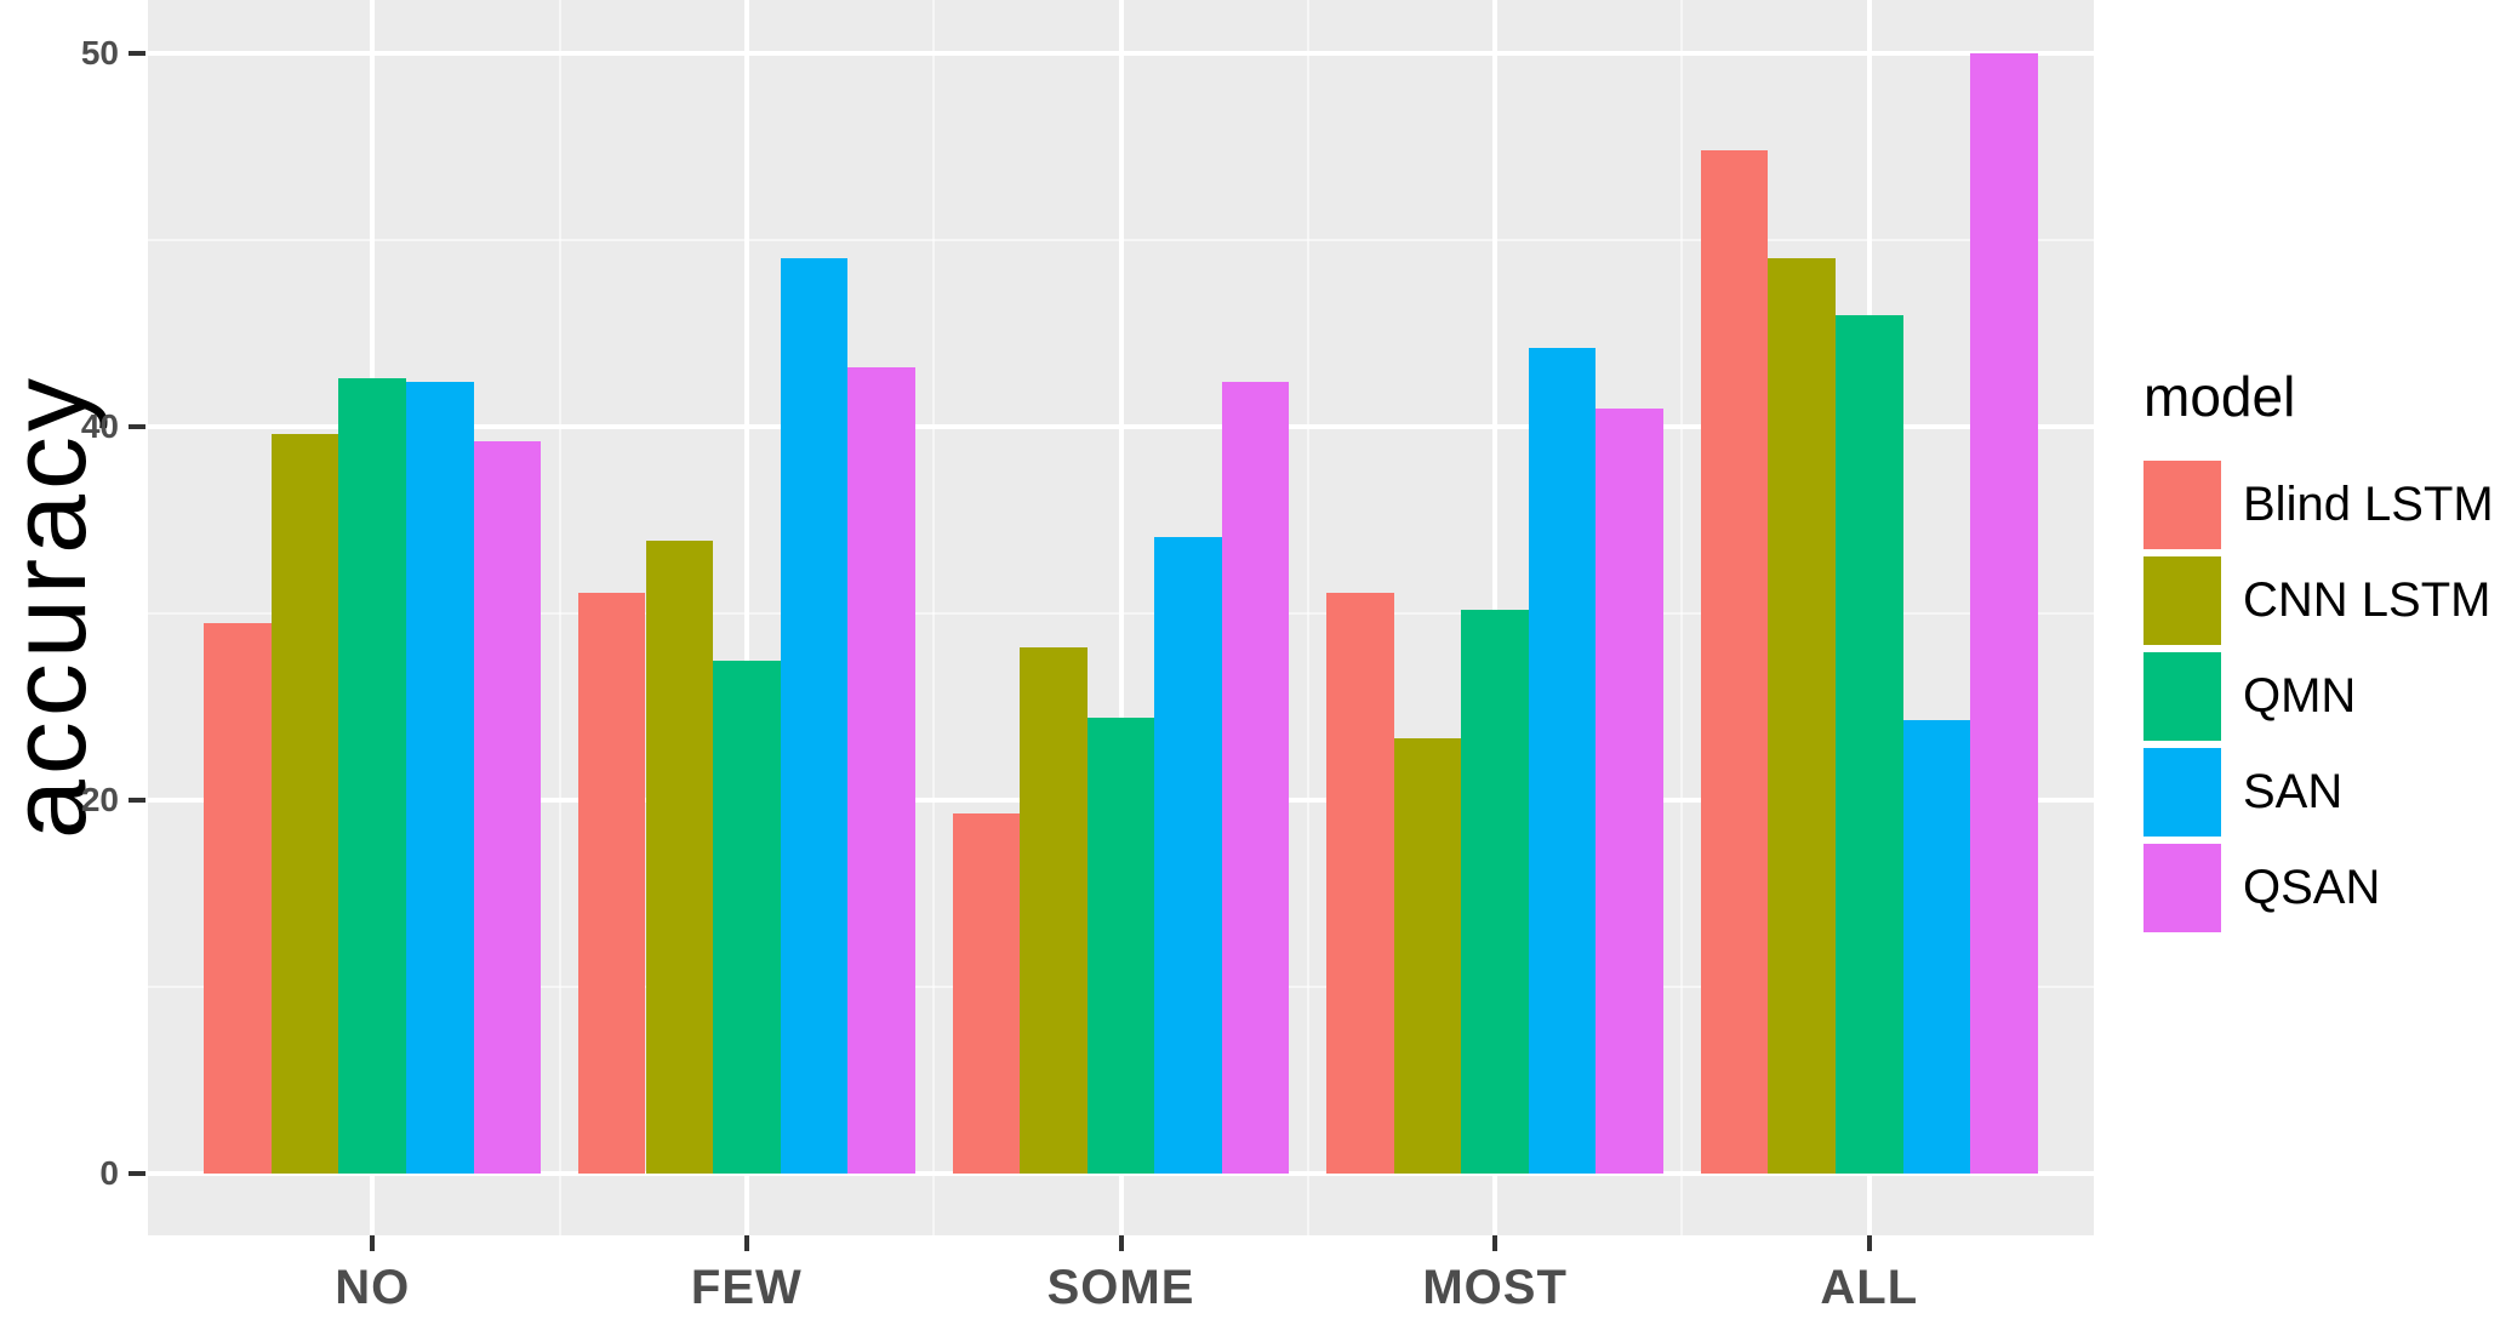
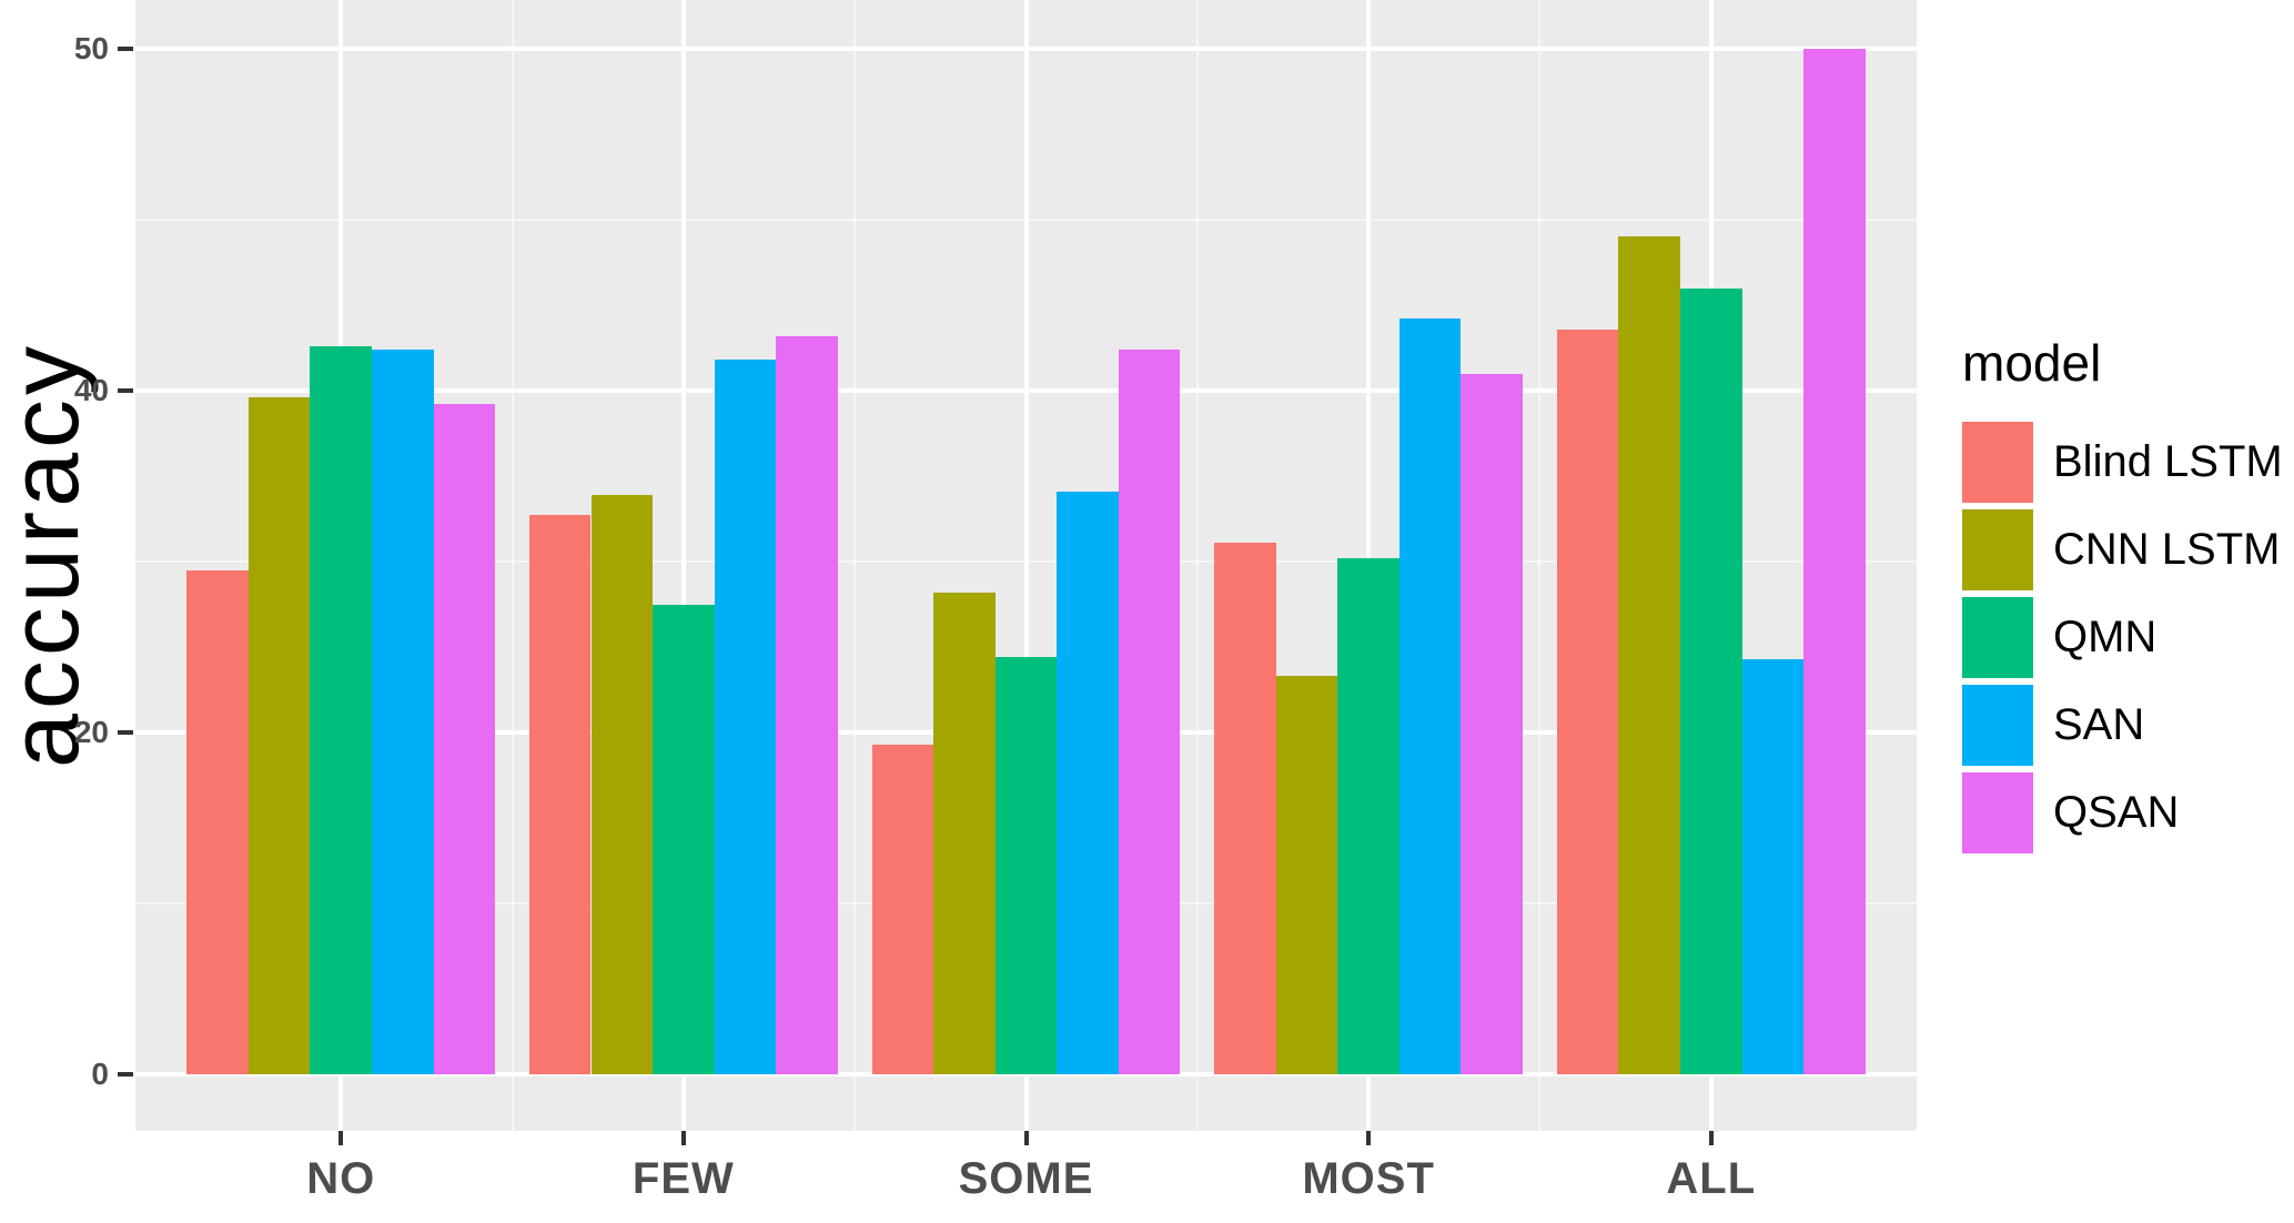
Blind LSTM/FEW: 31.1 -> 32.7
SAN/FEW: 44.5 -> 40.9
Blind LSTM/ALL: 47.4 -> 41.8
